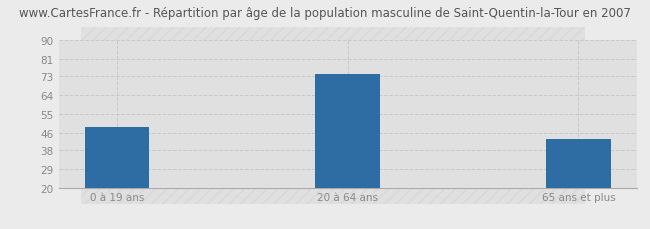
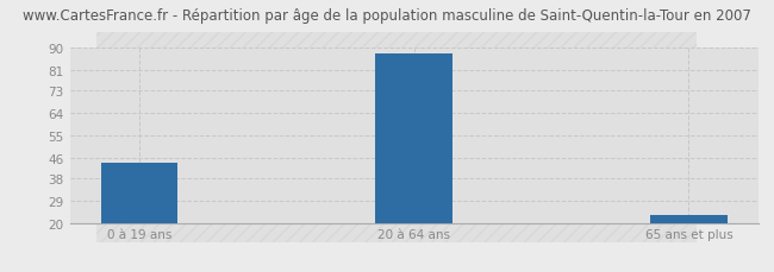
0 à 19 ans: 49 -> 44
20 à 64 ans: 74 -> 88
65 ans et plus: 43 -> 23
